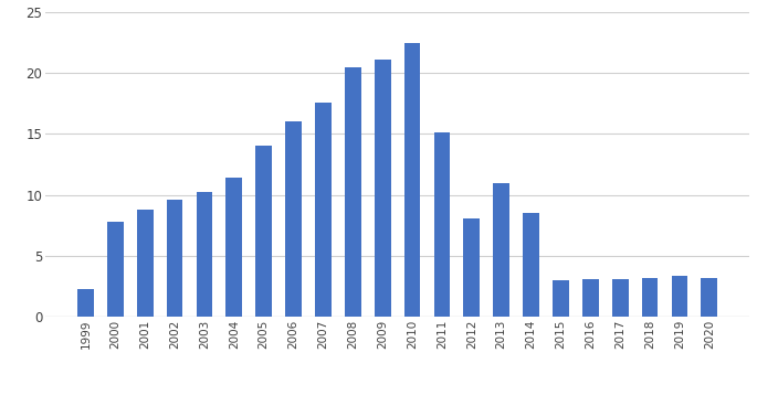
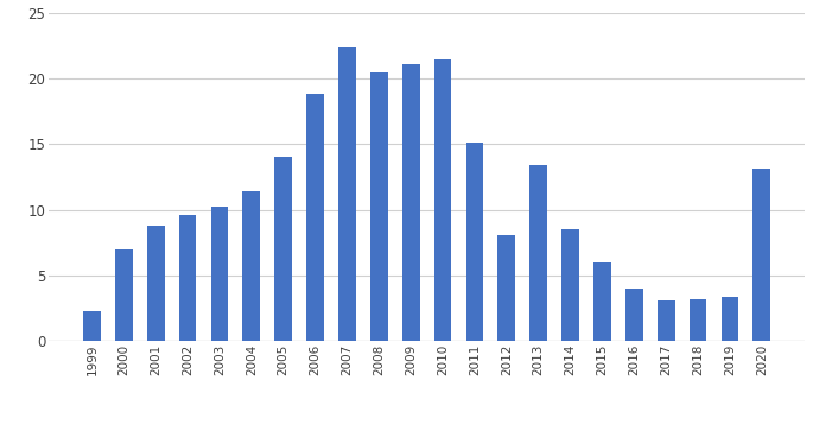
2000: 7.8 -> 7.0
2006: 16.0 -> 18.8
2007: 17.6 -> 22.4
2010: 22.5 -> 21.5
2013: 11.0 -> 13.4
2015: 3.0 -> 6.0
2016: 3.1 -> 4.0
2020: 3.2 -> 13.1
